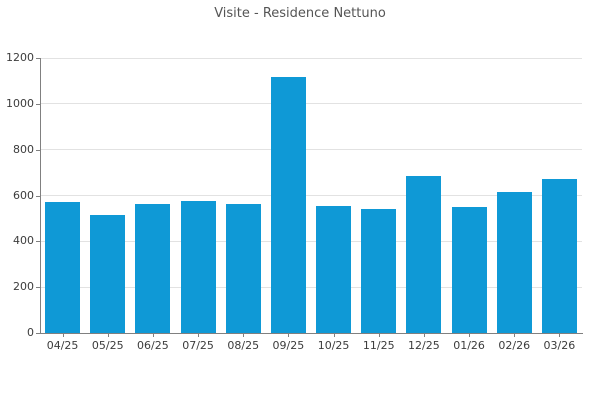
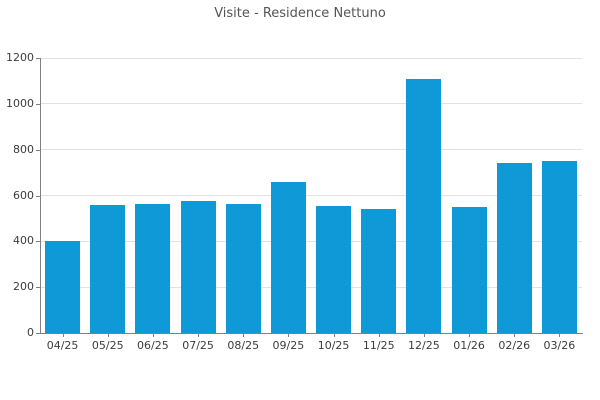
04/25: 570 -> 400
05/25: 520 -> 560
09/25: 1120 -> 660
12/25: 680 -> 1110
02/26: 620 -> 740
03/26: 670 -> 750
